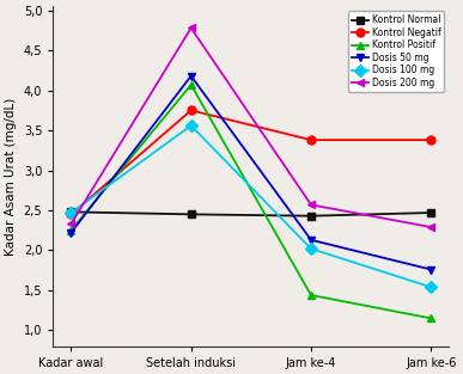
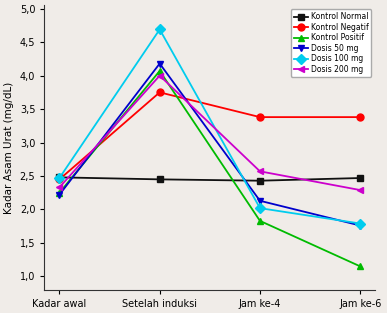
Dosis 100 mg/Setelah induksi: 3,56 -> 4,69
Dosis 200 mg/Setelah induksi: 4,78 -> 4,00
Kontrol Positif/Jam ke-4: 1,44 -> 1,83
Dosis 100 mg/Jam ke-6: 1,54 -> 1,79
